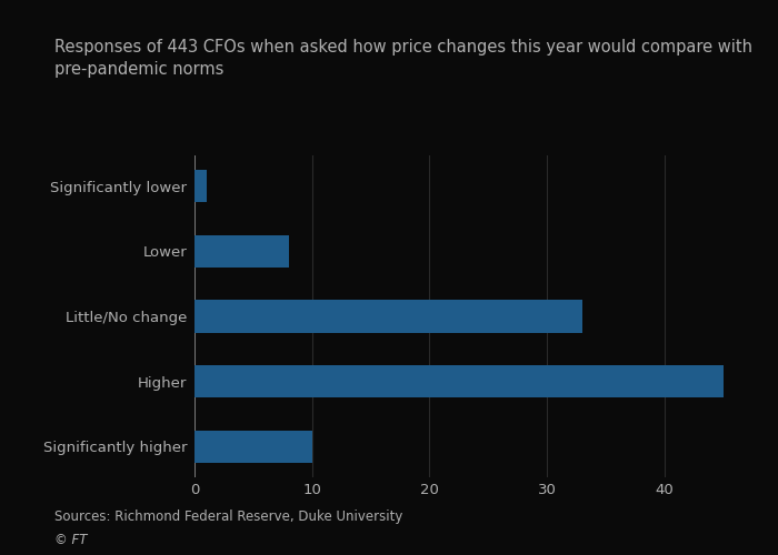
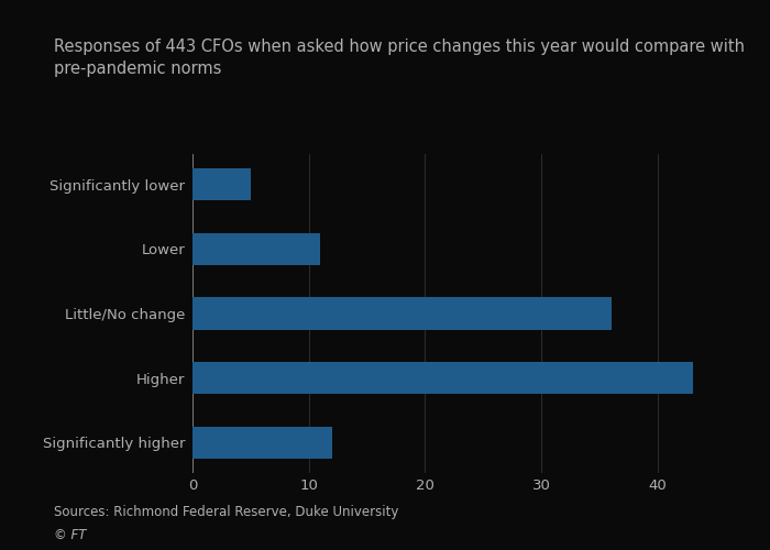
Significantly lower: 1 -> 5
Lower: 8 -> 11
Little/No change: 33 -> 36
Higher: 45 -> 43
Significantly higher: 10 -> 12
